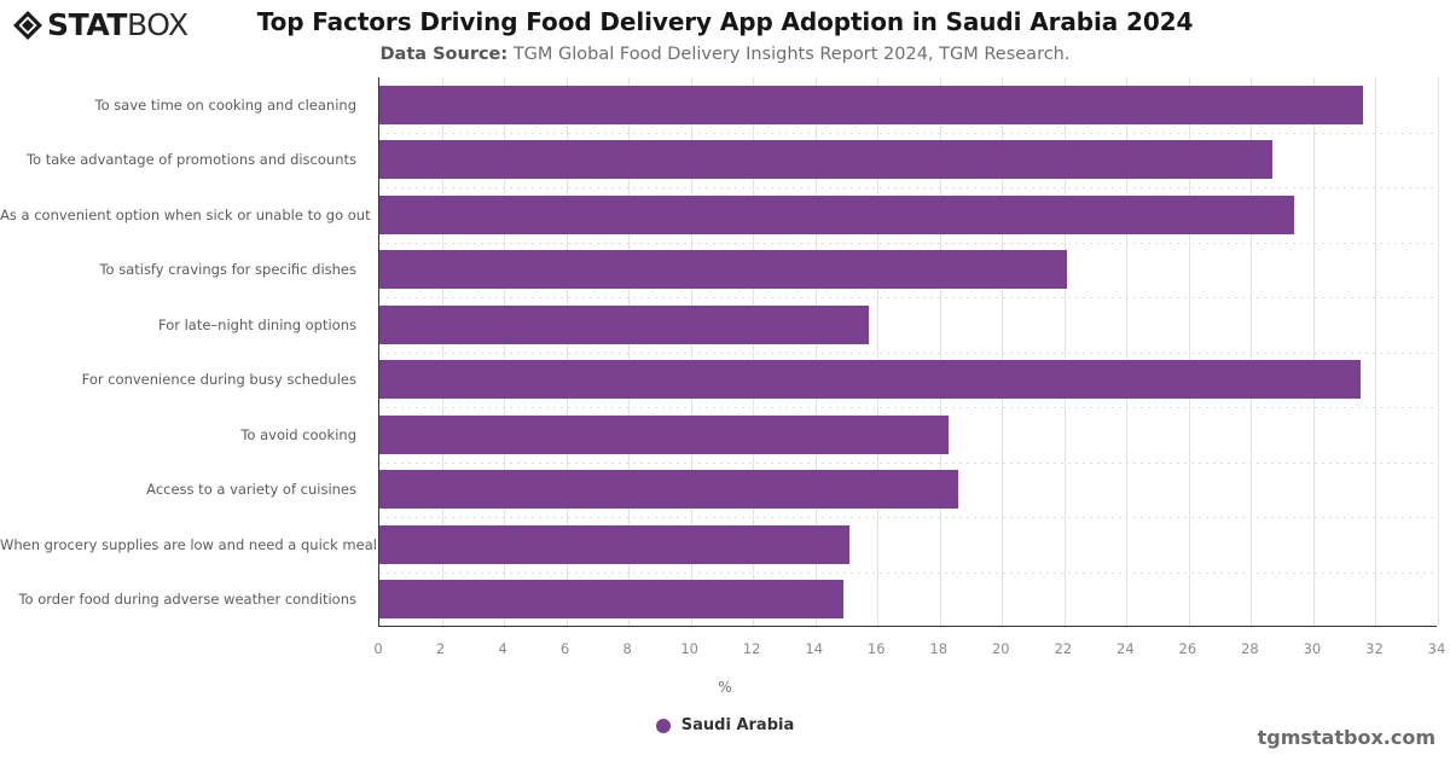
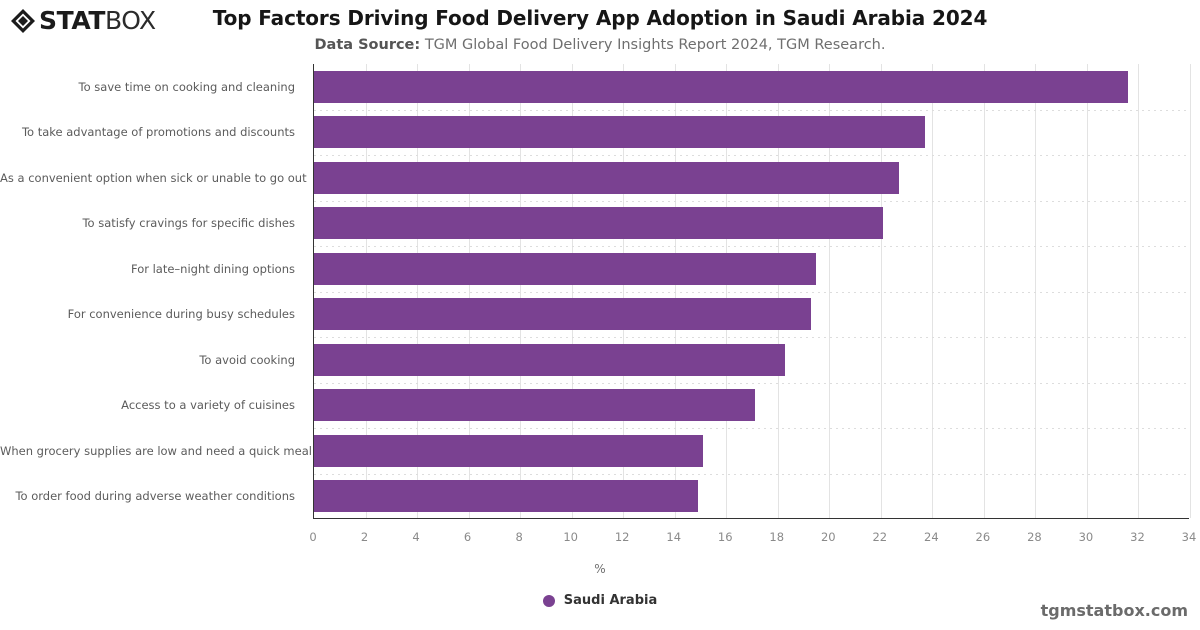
To take advantage of promotions and discounts: 28.7 -> 23.7
As a convenient option when sick or unable to go out: 29.4 -> 22.7
For late–night dining options: 15.7 -> 19.5
For convenience during busy schedules: 31.5 -> 19.3
Access to a variety of cuisines: 18.6 -> 17.1
